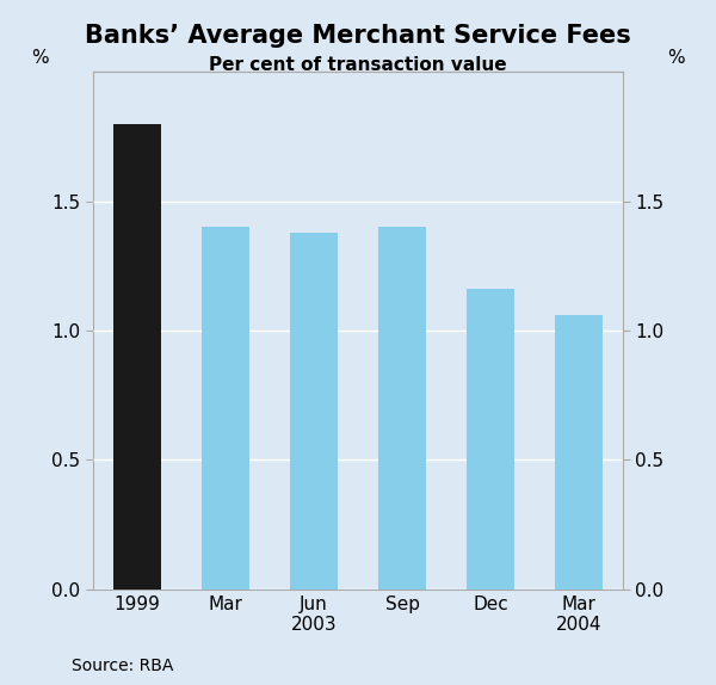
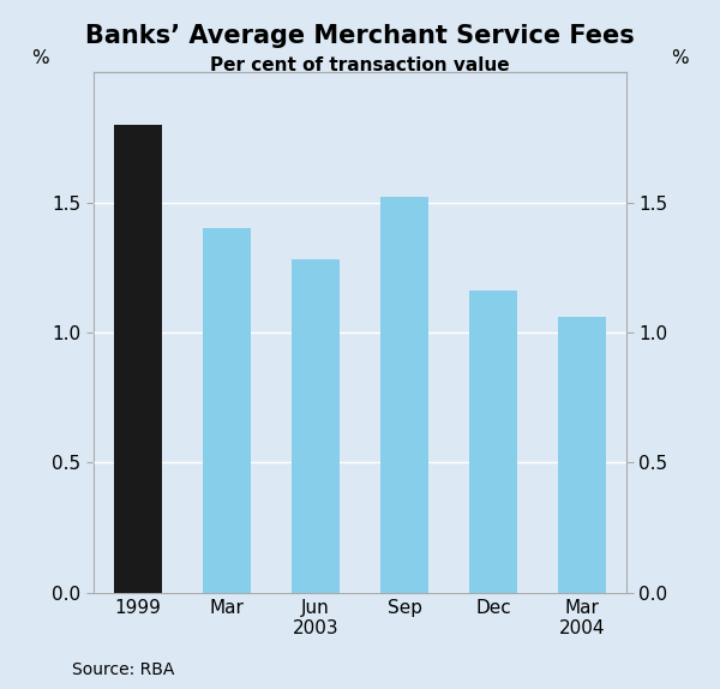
Jun 2003: 1.38 -> 1.28
Sep: 1.40 -> 1.52
